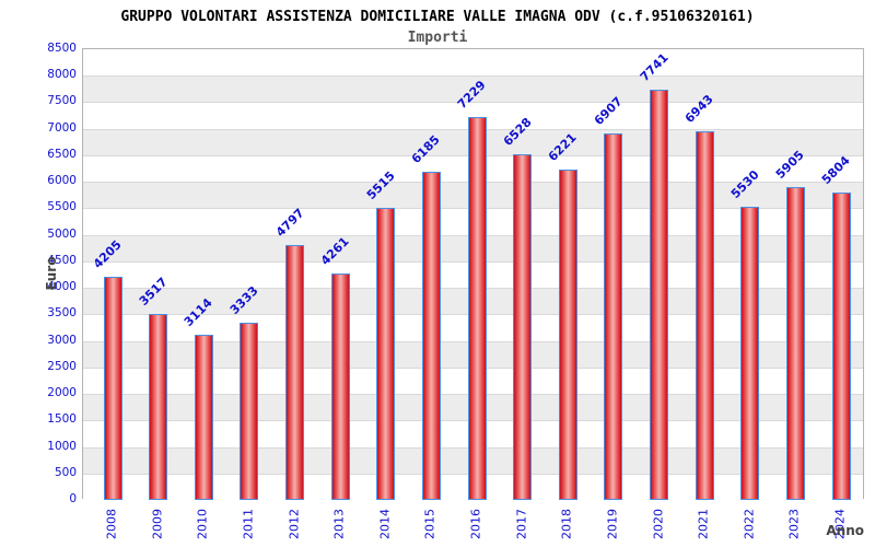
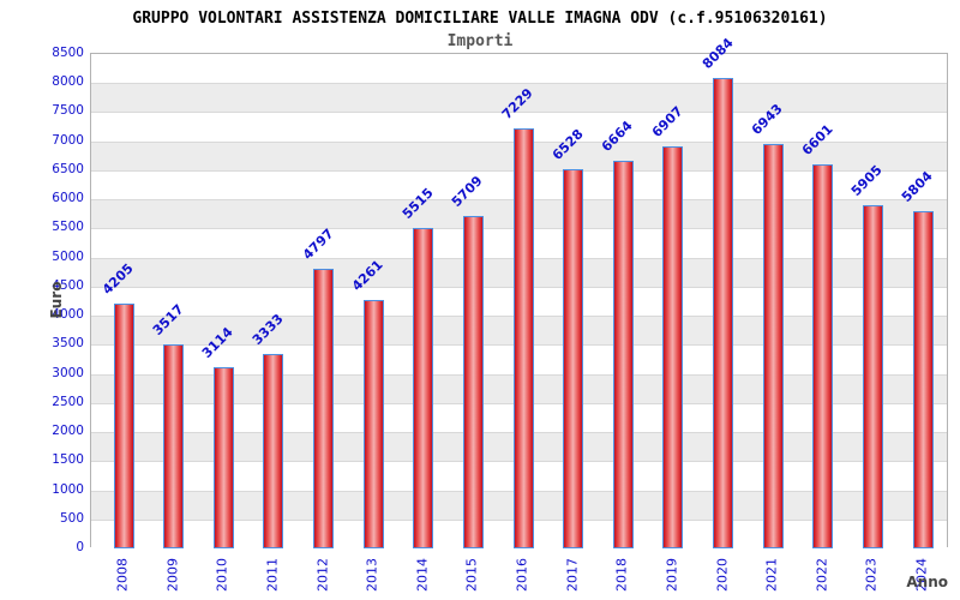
2015: 6185 -> 5709
2018: 6221 -> 6664
2020: 7741 -> 8084
2022: 5530 -> 6601
